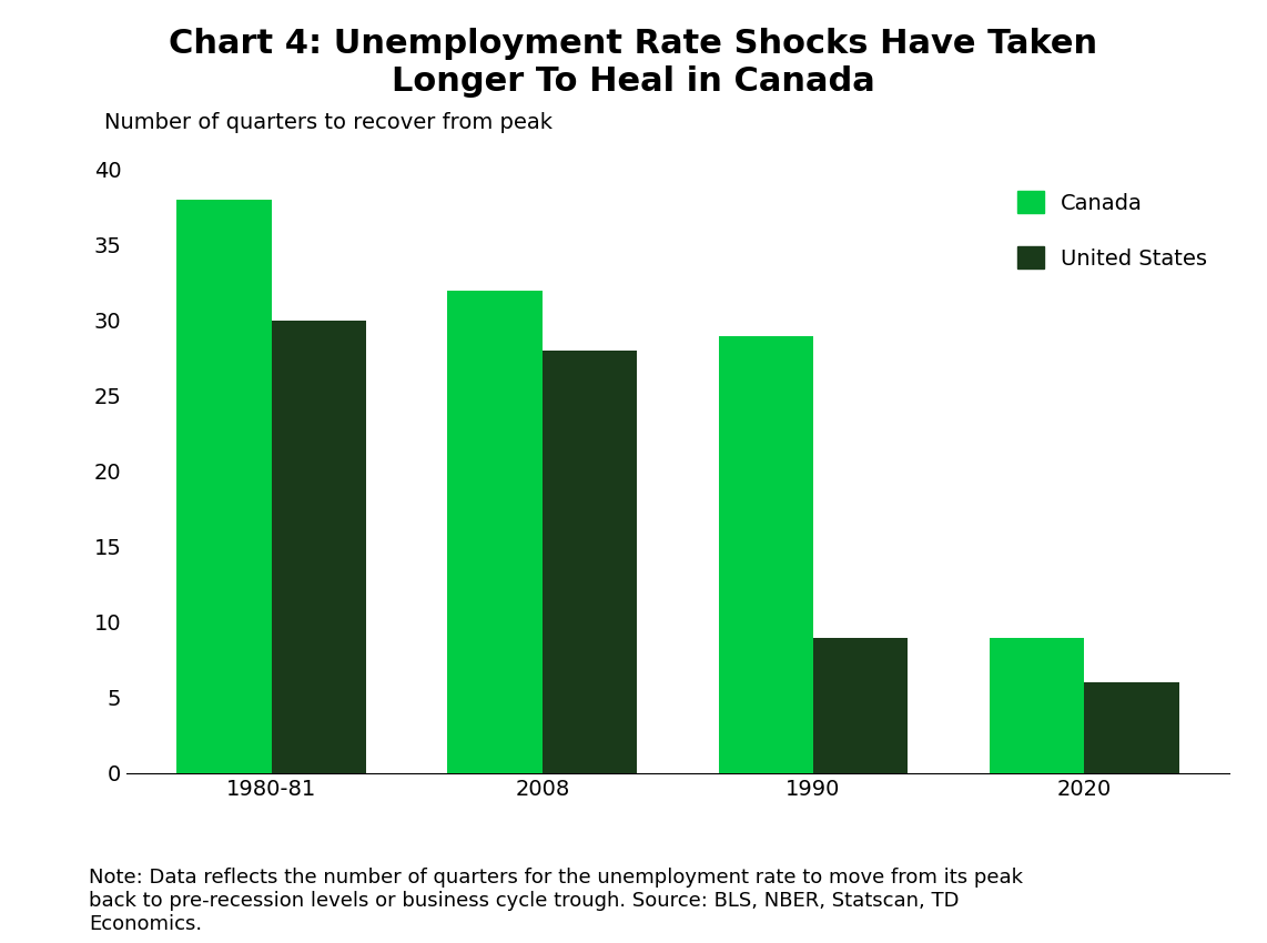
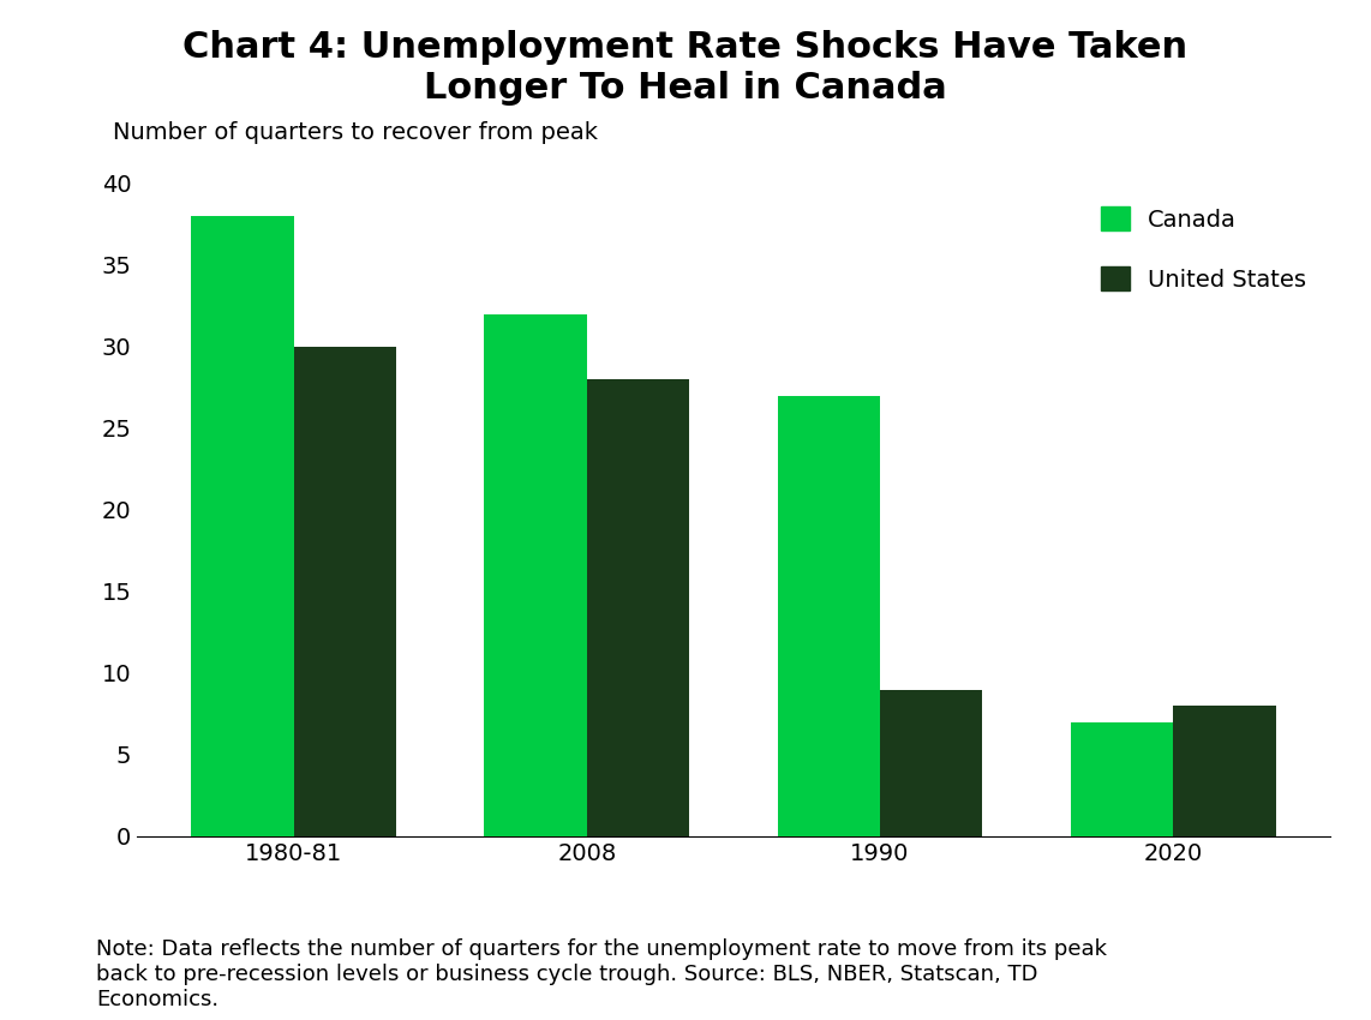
Canada/1990: 29 -> 27
Canada/2020: 9 -> 7
United States/2020: 6 -> 8
